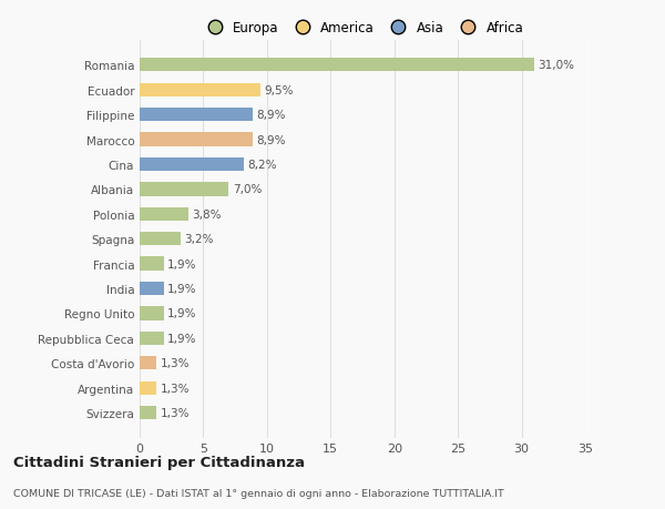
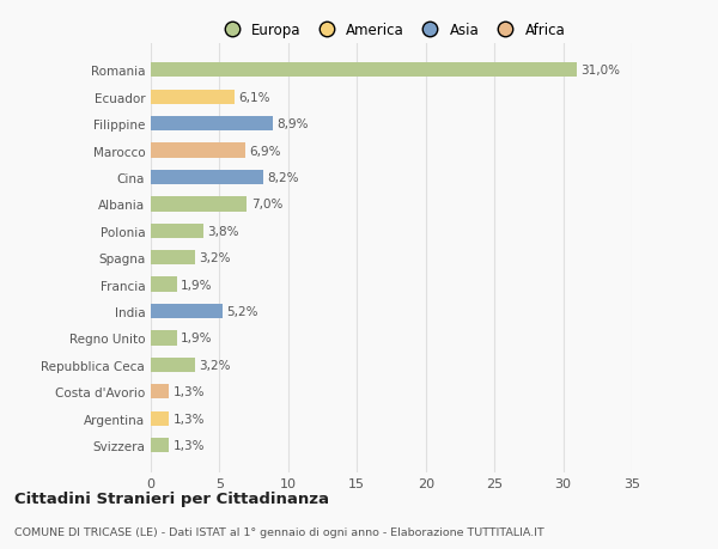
Ecuador: 9,5% -> 6,1%
Marocco: 8,9% -> 6,9%
India: 1,9% -> 5,2%
Repubblica Ceca: 1,9% -> 3,2%
